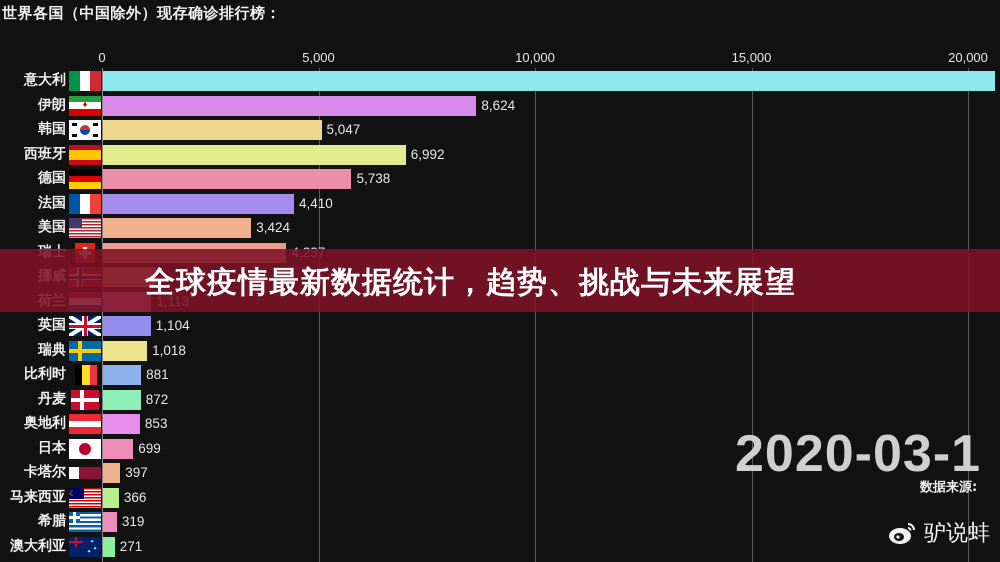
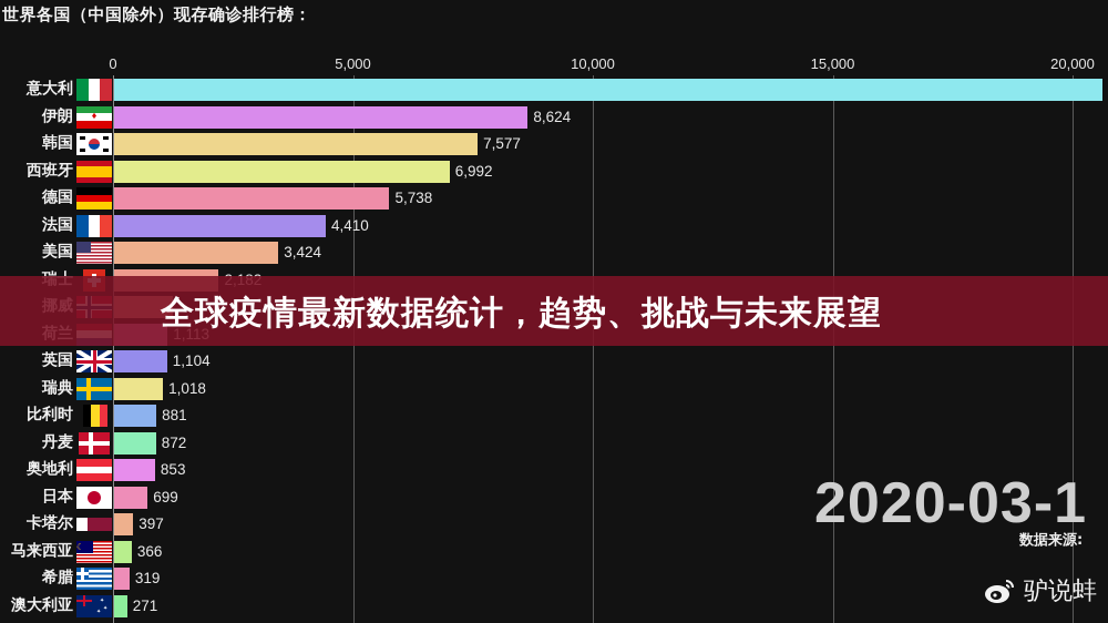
韩国: 5,047 -> 7,577
瑞士: 4,237 -> 2,182
